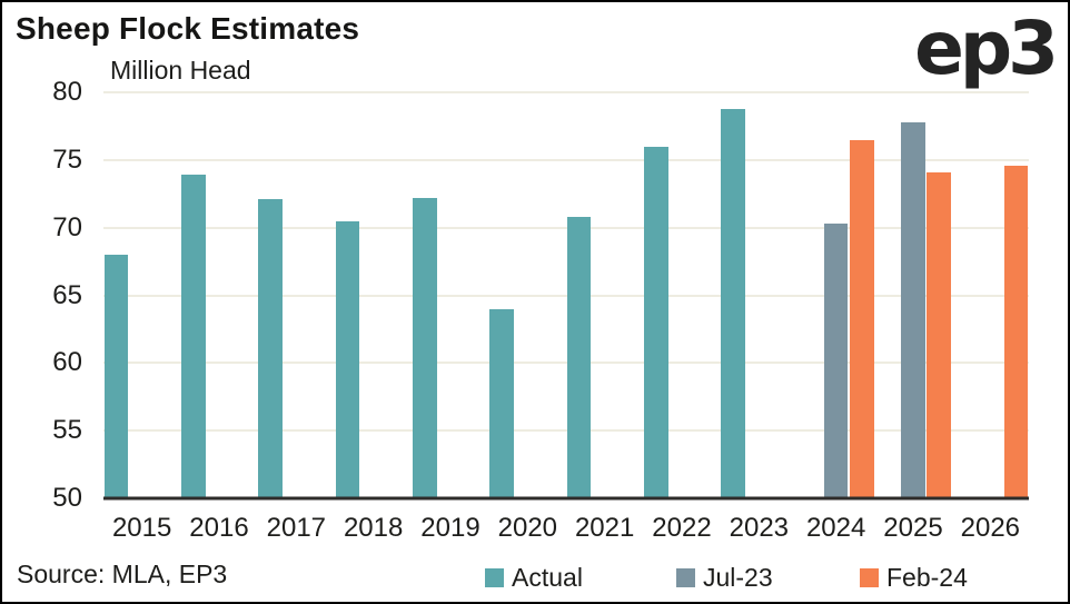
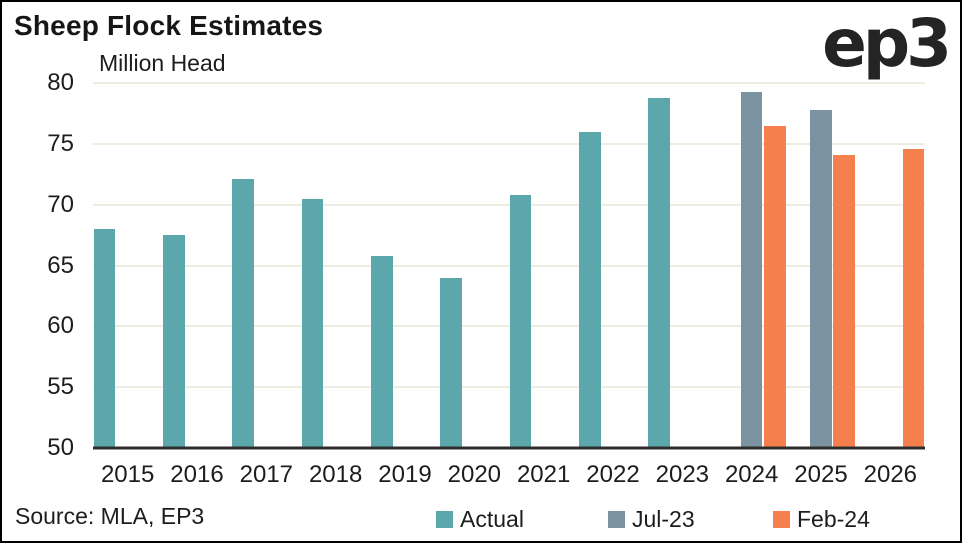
Actual/2016: 73.9 -> 67.5
Actual/2019: 72.2 -> 65.8
Jul-23/2024: 70.3 -> 79.3
